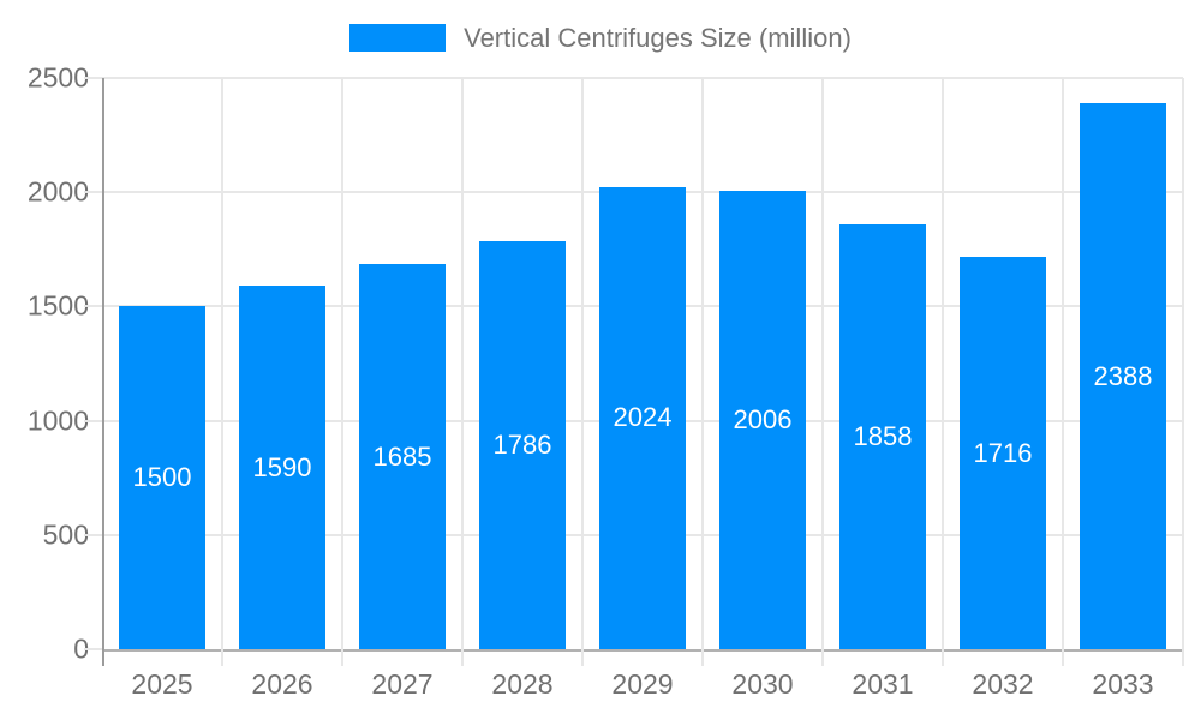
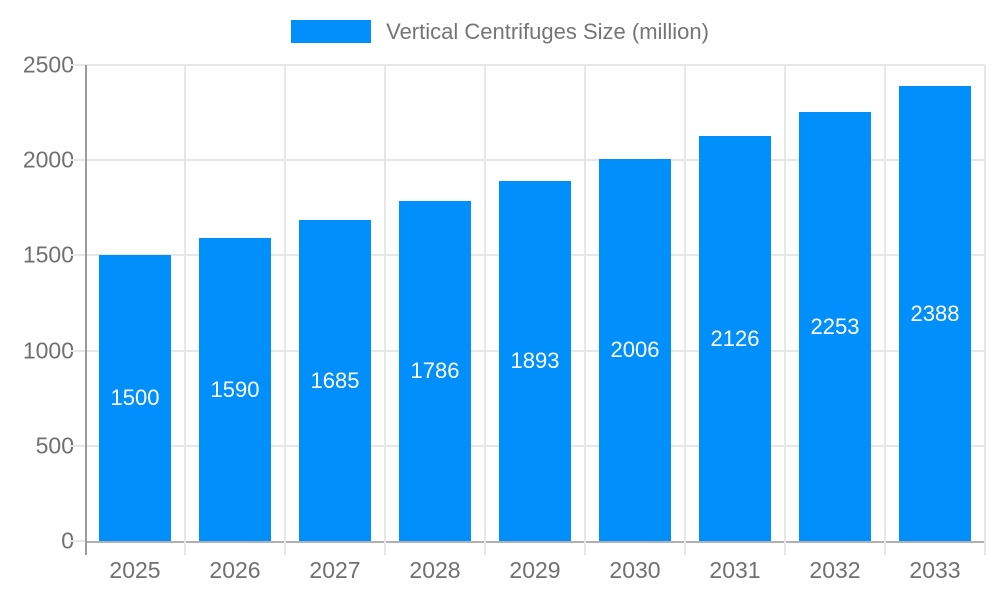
2029: 2024 -> 1893
2031: 1858 -> 2126
2032: 1716 -> 2253
